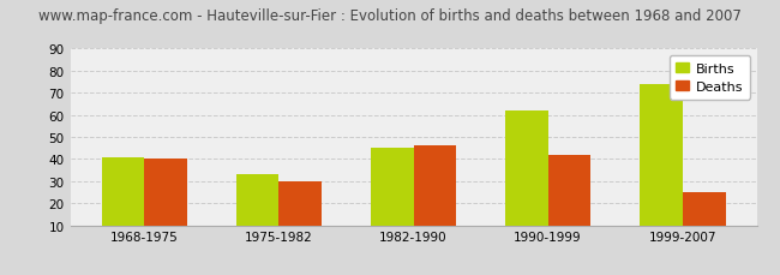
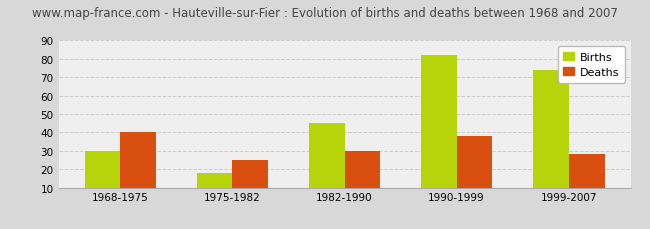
Births/1968-1975: 41 -> 30
Births/1975-1982: 33 -> 18
Deaths/1975-1982: 30 -> 25
Deaths/1982-1990: 46 -> 30
Births/1990-1999: 62 -> 82
Deaths/1990-1999: 42 -> 38
Deaths/1999-2007: 25 -> 28
